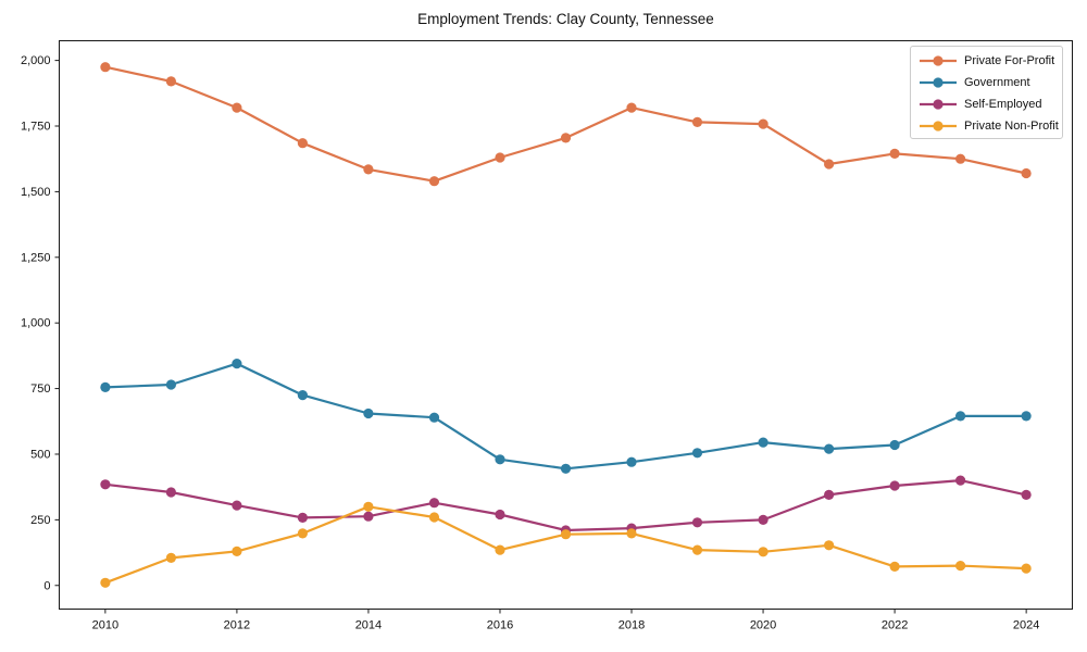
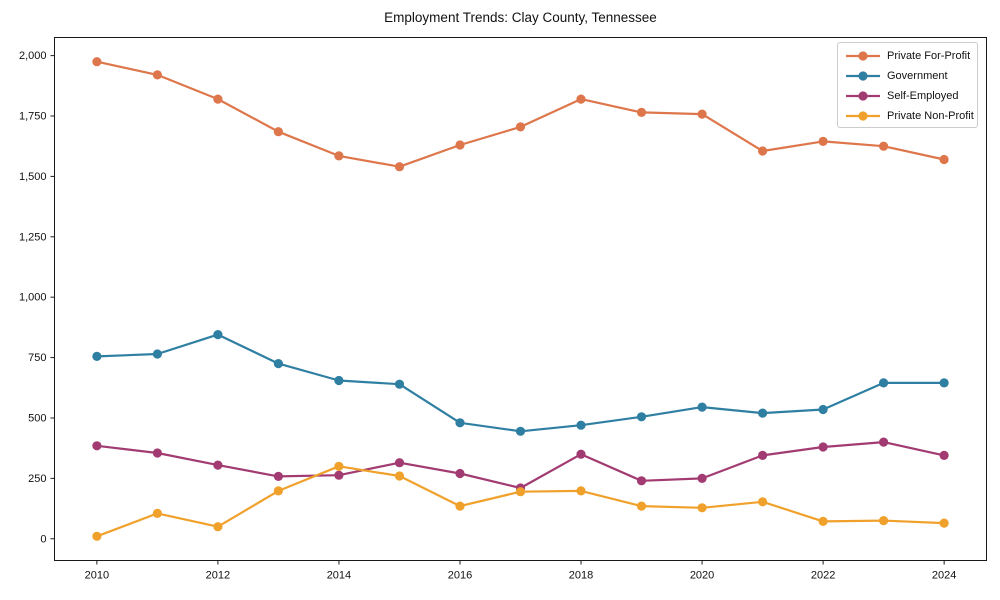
Private Non-Profit/2012: 130 -> 50
Self-Employed/2018: 220 -> 350
